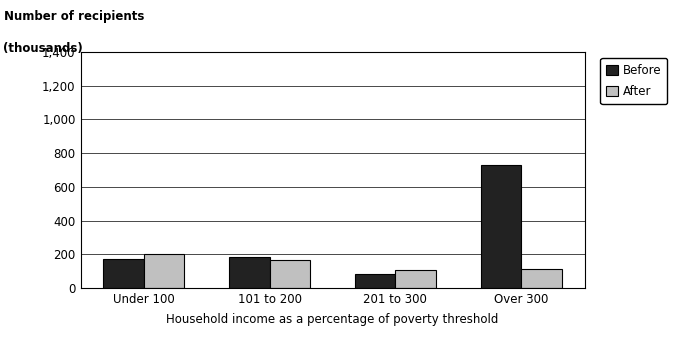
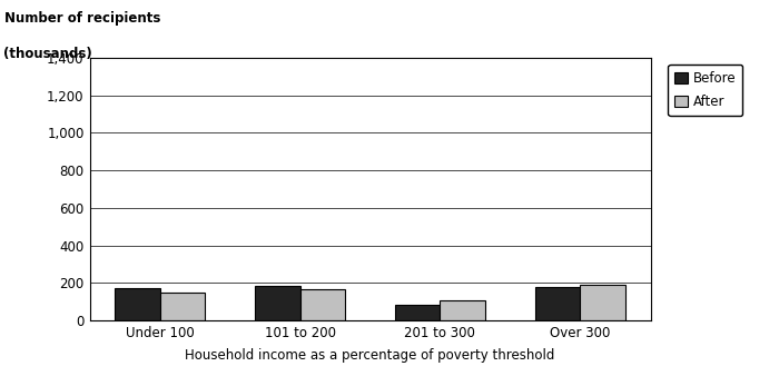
After/Under 100: 200 -> 150
Before/Over 300: 730 -> 180
After/Over 300: 110 -> 190
